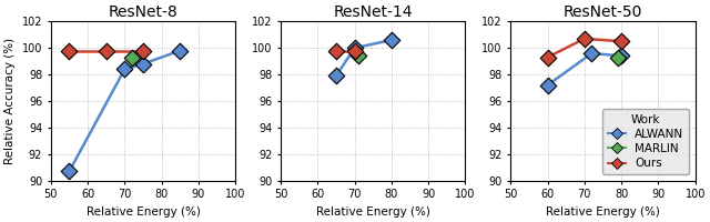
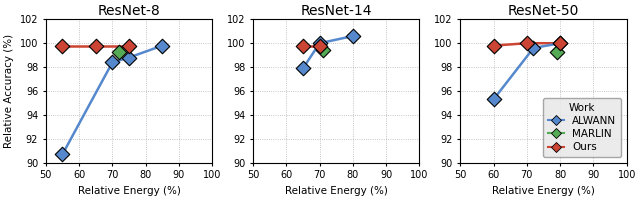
ResNet-50/ALWANN/60: 97.2 -> 95.3
ResNet-50/Ours/60: 99.3 -> 99.8
ResNet-50/Ours/70: 100.7 -> 100.0
ResNet-50/ALWANN/80: 99.4 -> 100.0
ResNet-50/Ours/80: 100.5 -> 100.0
